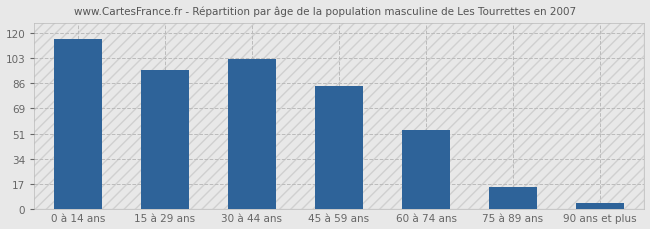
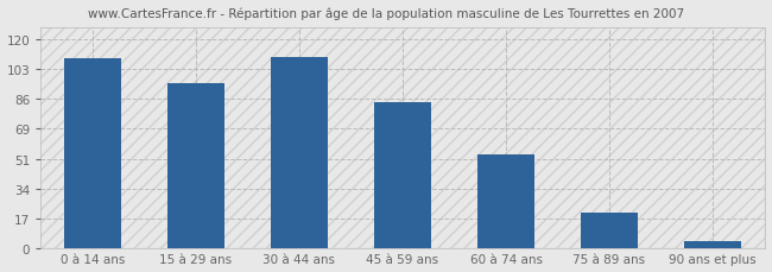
0 à 14 ans: 116 -> 109
30 à 44 ans: 102 -> 110
75 à 89 ans: 15 -> 20
